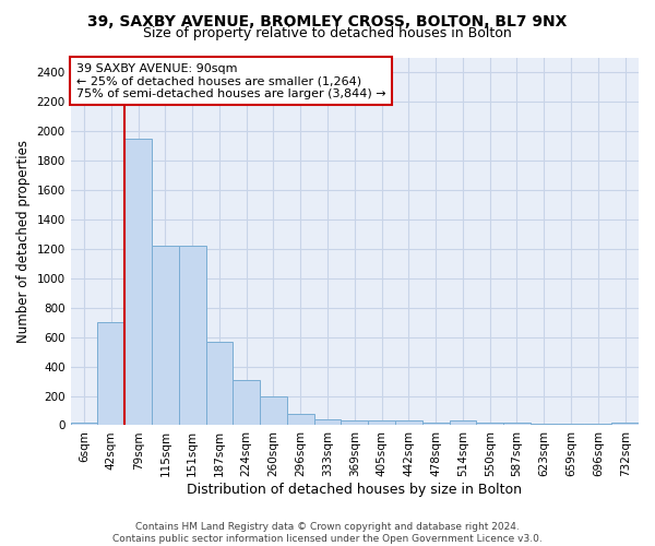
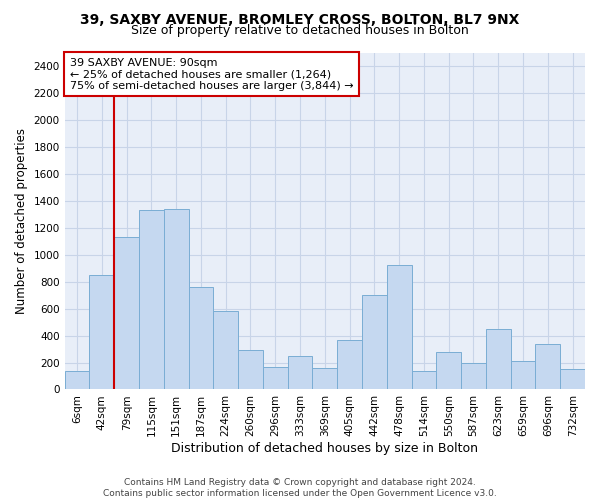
6sqm: 20 -> 140
42sqm: 700 -> 850
79sqm: 1950 -> 1130
115sqm: 1220 -> 1330
151sqm: 1220 -> 1340
187sqm: 570 -> 760
224sqm: 310 -> 580
260sqm: 200 -> 290
296sqm: 80 -> 170
333sqm: 40 -> 250
369sqm: 30 -> 160
405sqm: 40 -> 370
442sqm: 30 -> 700
478sqm: 20 -> 920
514sqm: 30 -> 140
550sqm: 20 -> 280
587sqm: 20 -> 200
623sqm: 10 -> 450
659sqm: 10 -> 210
696sqm: 10 -> 340
732sqm: 20 -> 150
